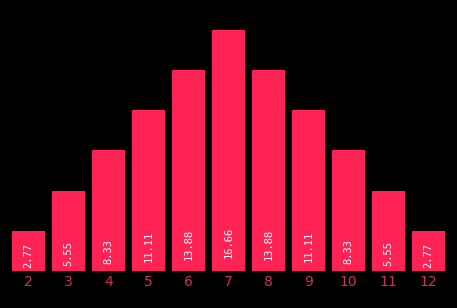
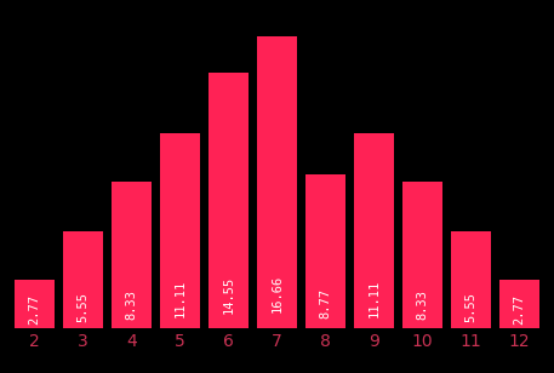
6: 13.88 -> 14.55
8: 13.88 -> 8.77
